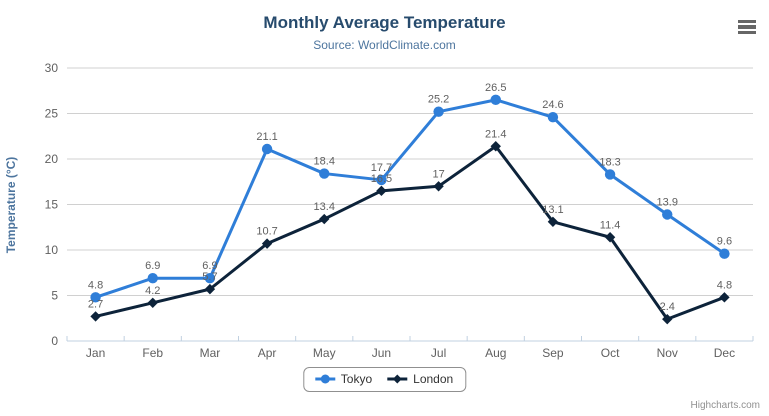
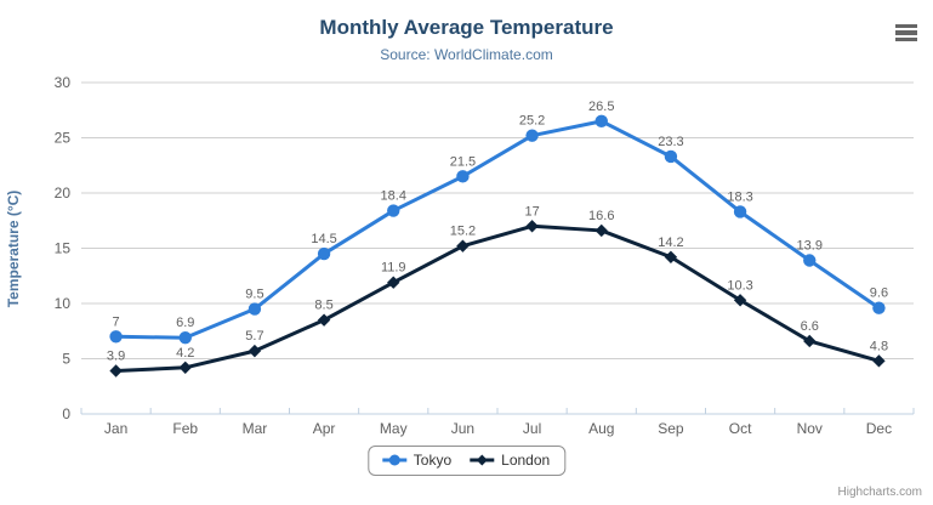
Tokyo/Jan: 4.8 -> 7
London/Jan: 2.7 -> 3.9
Tokyo/Mar: 6.9 -> 9.5
Tokyo/Apr: 21.1 -> 14.5
London/Apr: 10.7 -> 8.5
London/May: 13.4 -> 11.9
Tokyo/Jun: 17.7 -> 21.5
London/Jun: 16.5 -> 15.2
London/Aug: 21.4 -> 16.6
Tokyo/Sep: 24.6 -> 23.3
London/Sep: 13.1 -> 14.2
London/Oct: 11.4 -> 10.3
London/Nov: 2.4 -> 6.6
